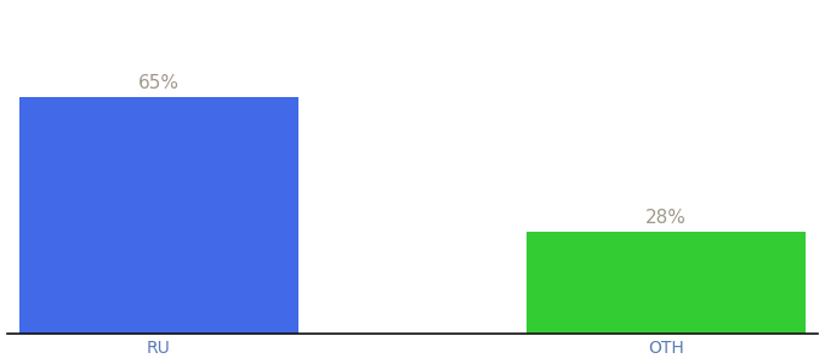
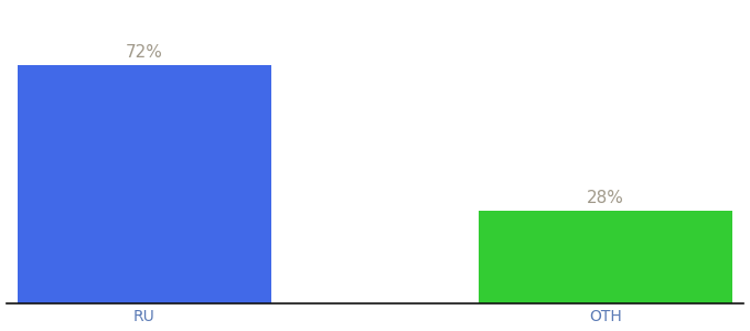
RU: 65% -> 72%
